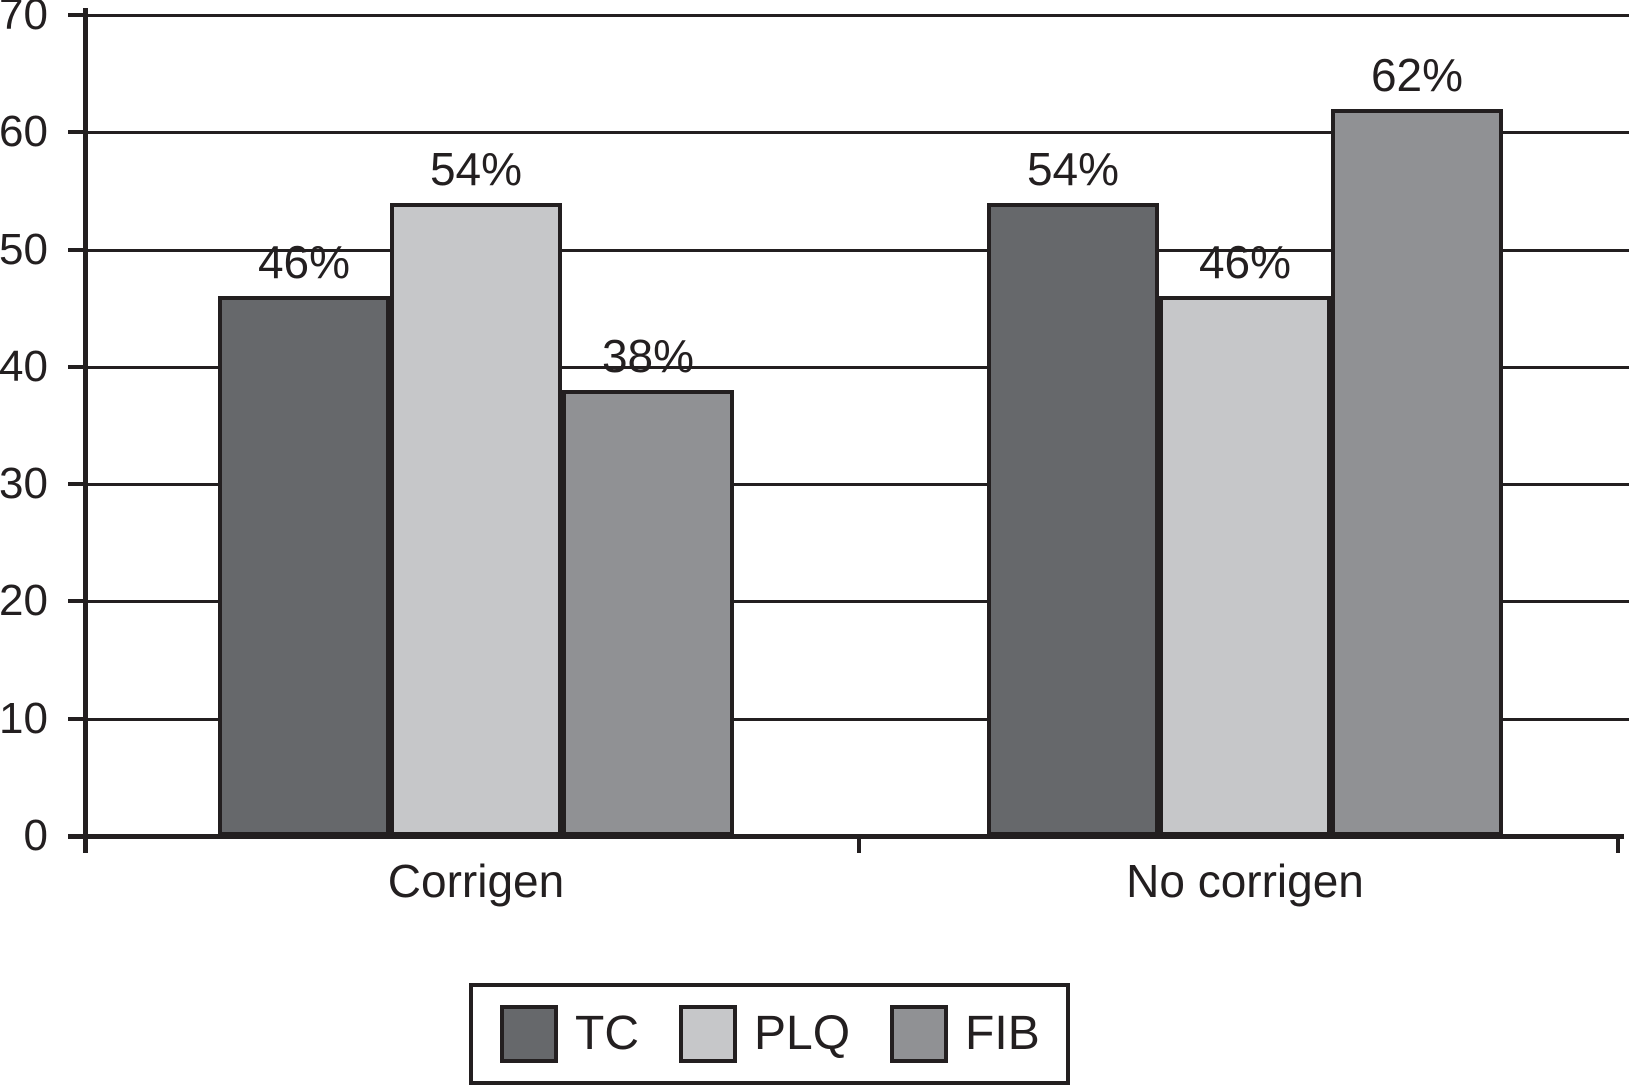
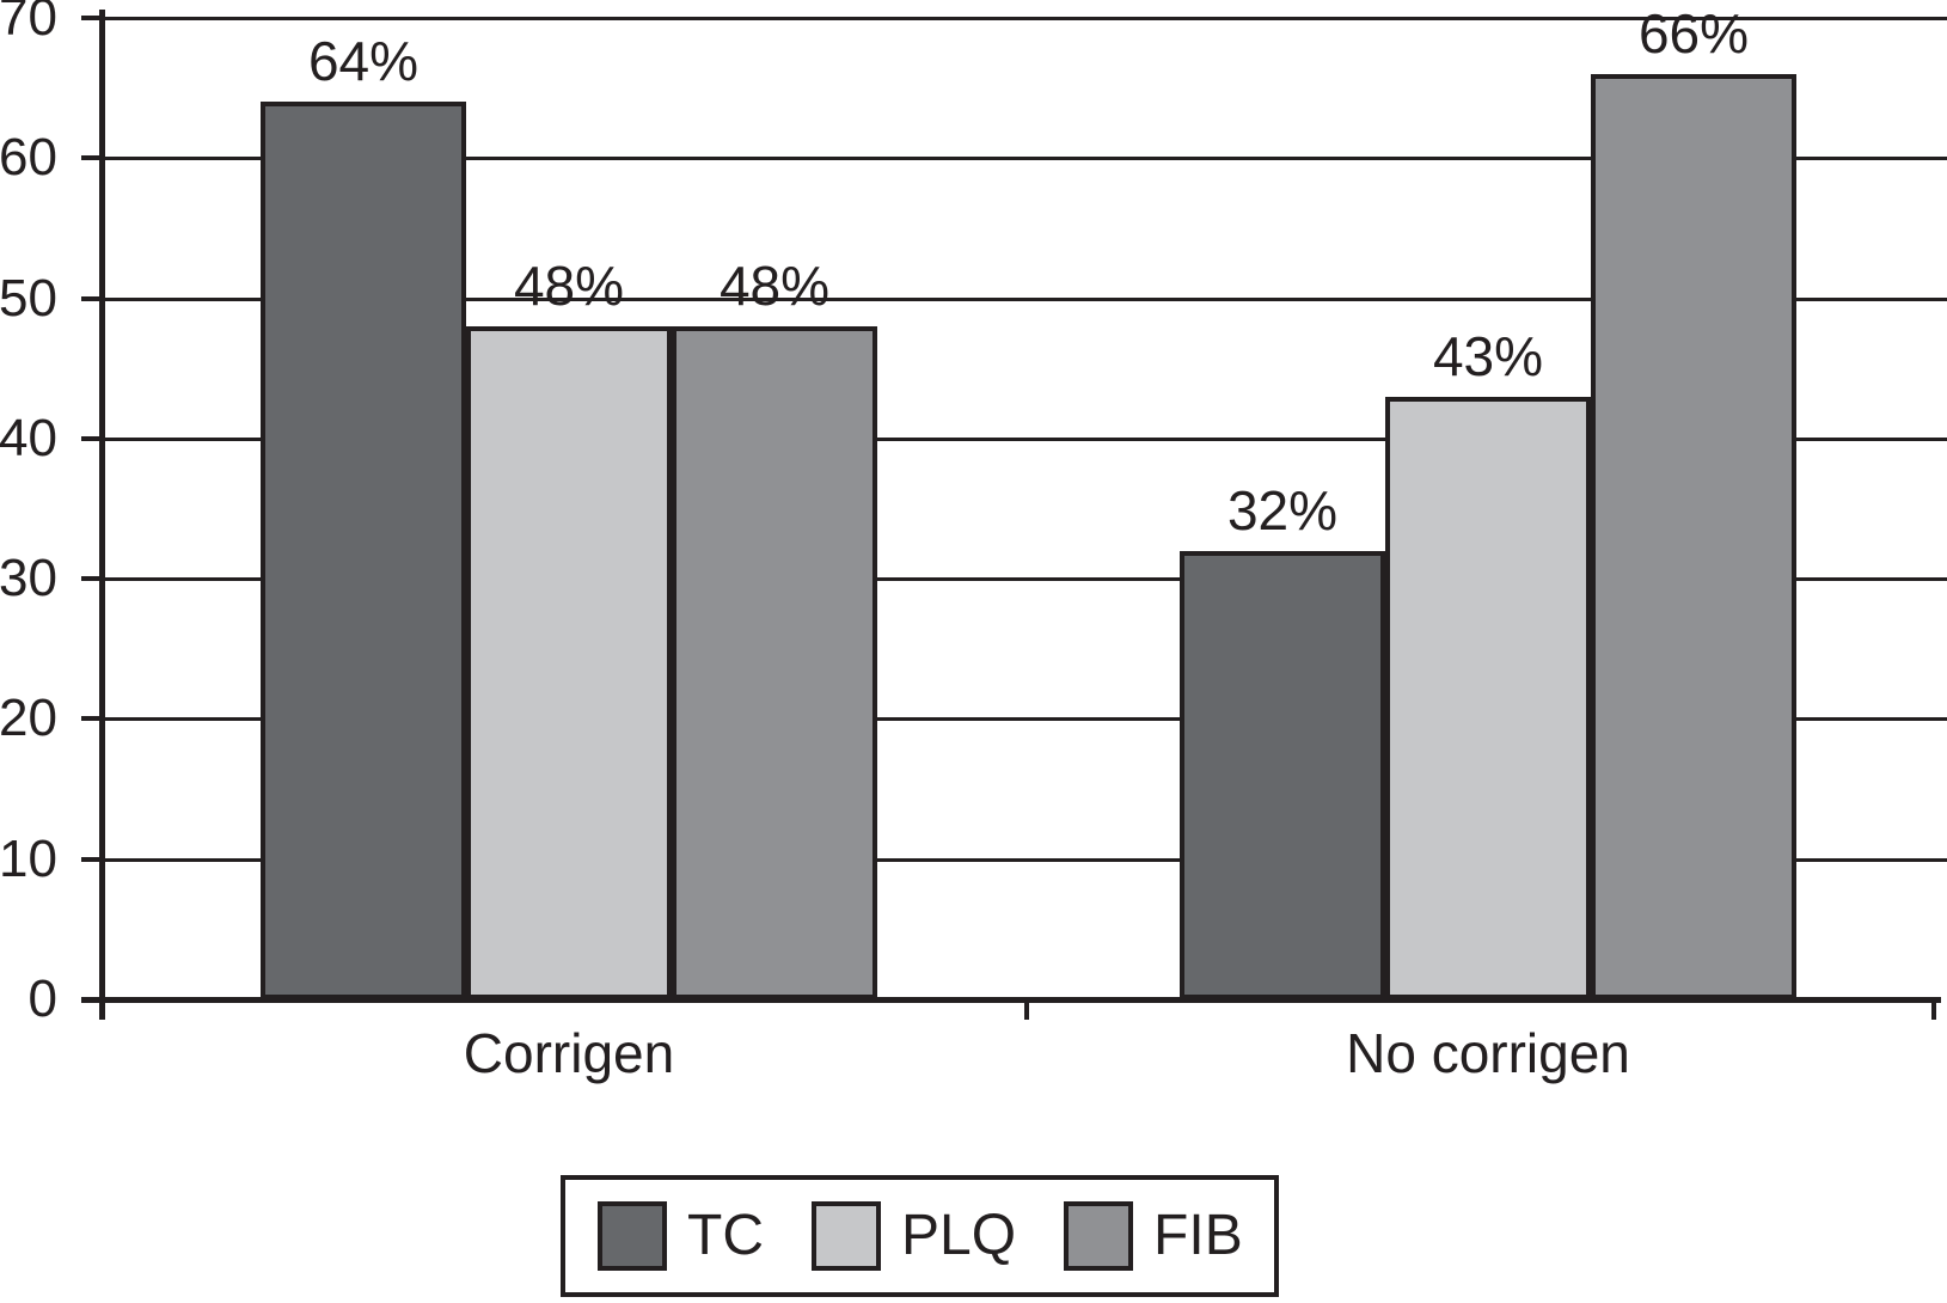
TC/Corrigen: 46% -> 64%
PLQ/Corrigen: 54% -> 48%
FIB/Corrigen: 38% -> 48%
TC/No corrigen: 54% -> 32%
PLQ/No corrigen: 46% -> 43%
FIB/No corrigen: 62% -> 66%
